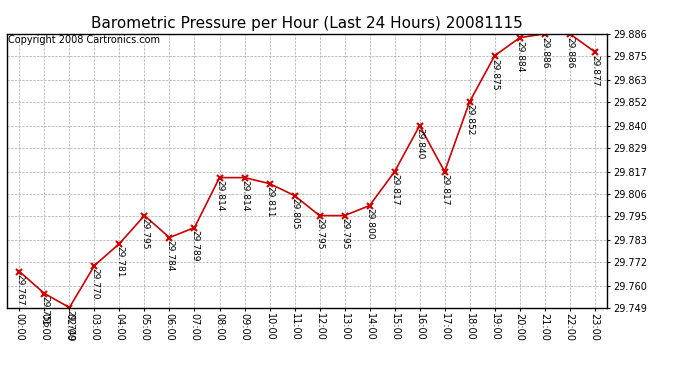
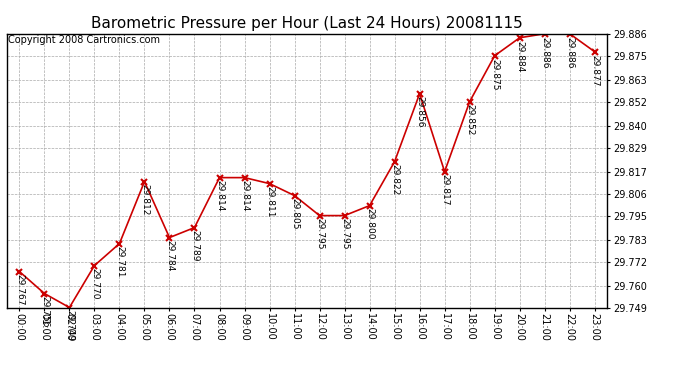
05:00: 29.795 -> 29.812
15:00: 29.817 -> 29.822
16:00: 29.840 -> 29.856
